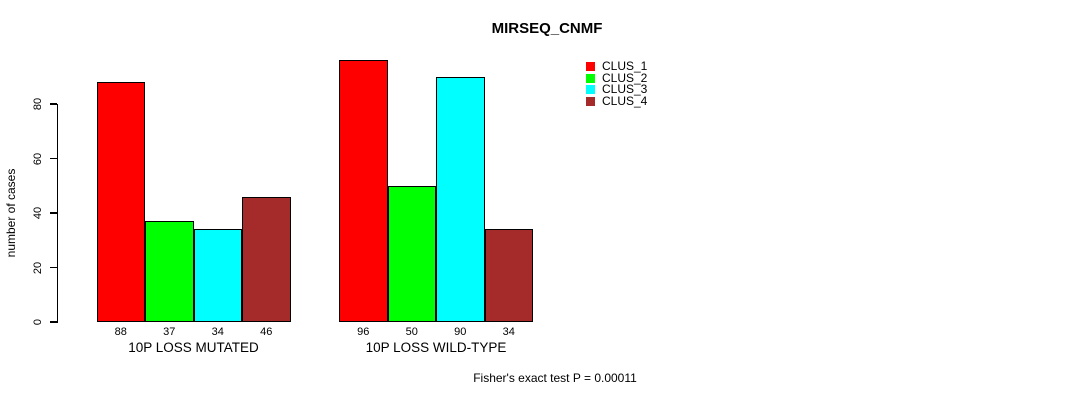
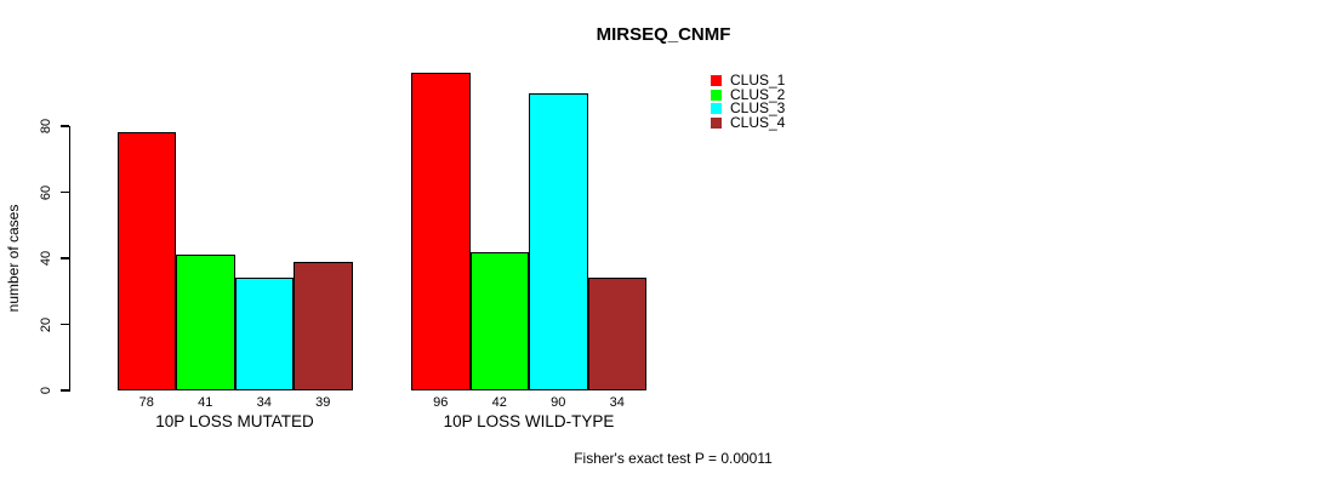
CLUS_1/10P LOSS MUTATED: 88 -> 78
CLUS_2/10P LOSS MUTATED: 37 -> 41
CLUS_4/10P LOSS MUTATED: 46 -> 39
CLUS_2/10P LOSS WILD-TYPE: 50 -> 42
